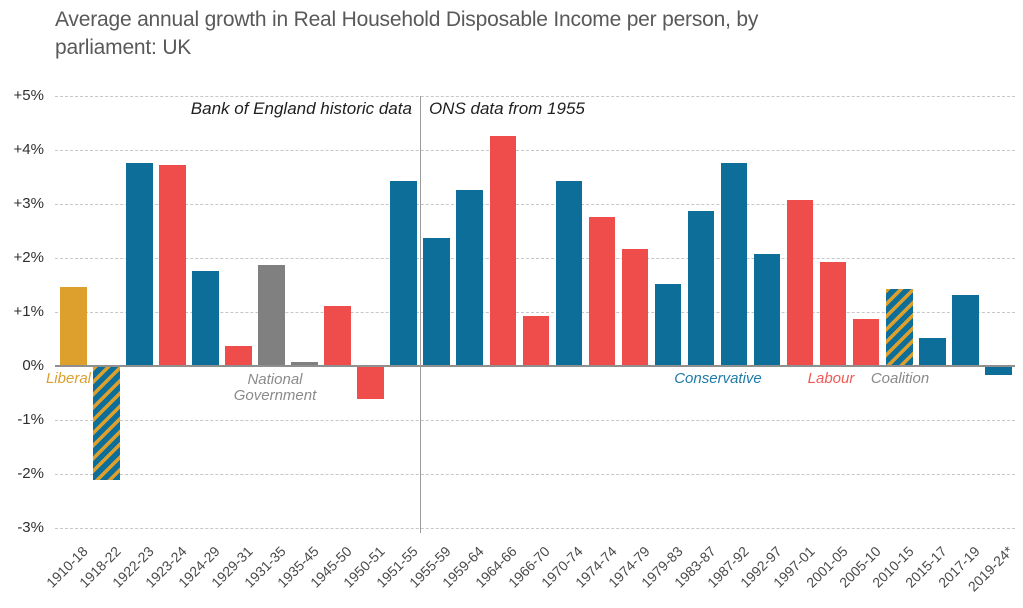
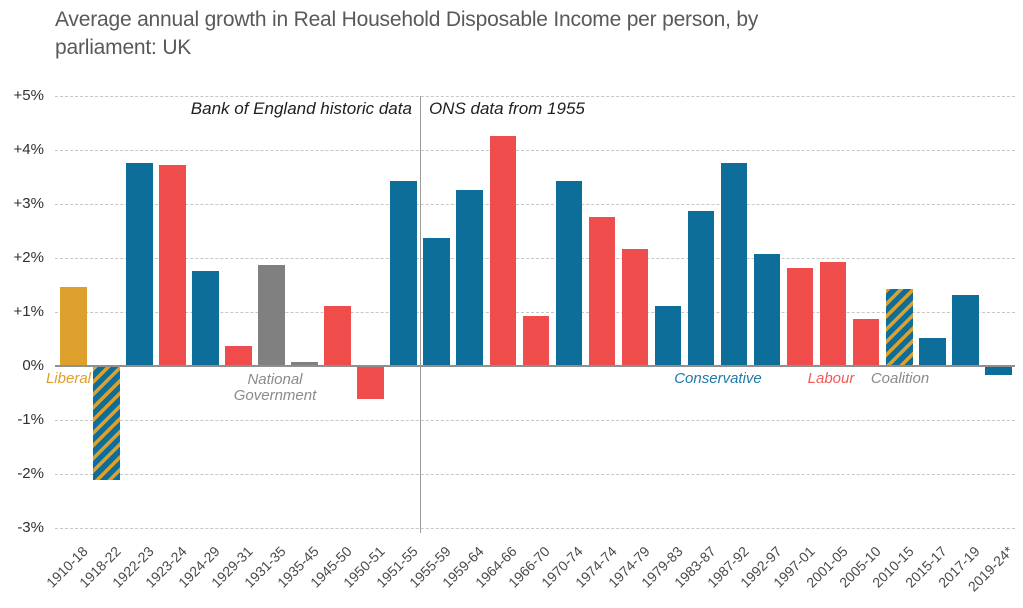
1979-83: 1.5% -> 1.1%
1997-01: 3.0% -> 1.8%
